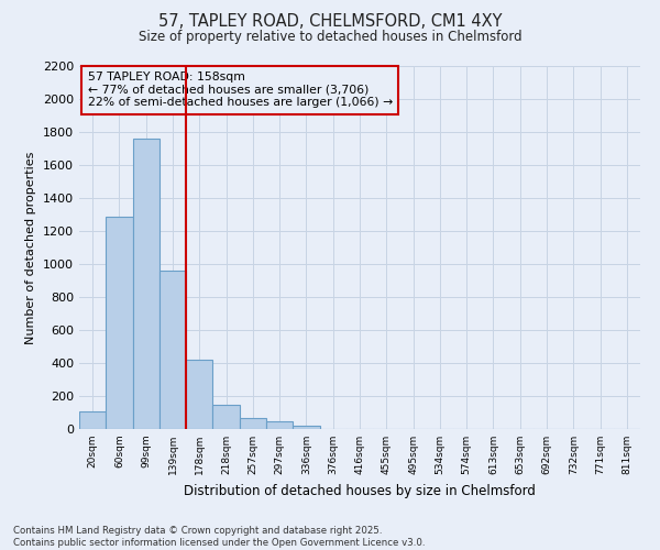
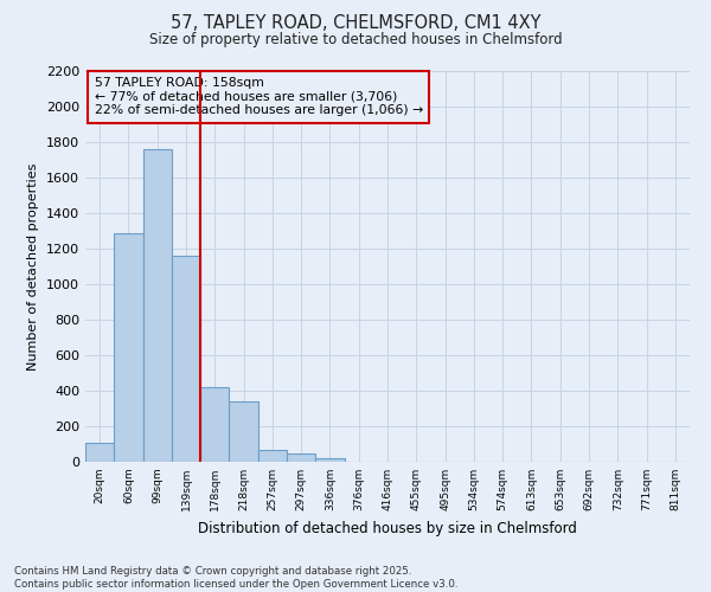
139sqm: 960 -> 1160
218sqm: 150 -> 340
